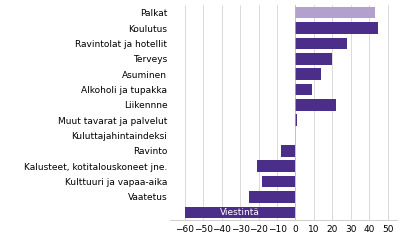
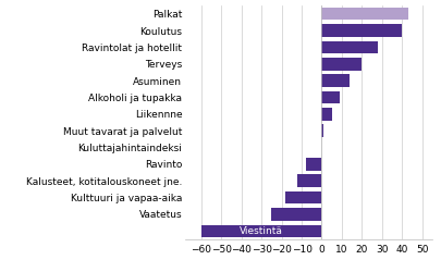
Koulutus: 45 -> 40
Liikennne: 22 -> 5
Kalusteet, kotitalouskoneet jne.: -21 -> -12
